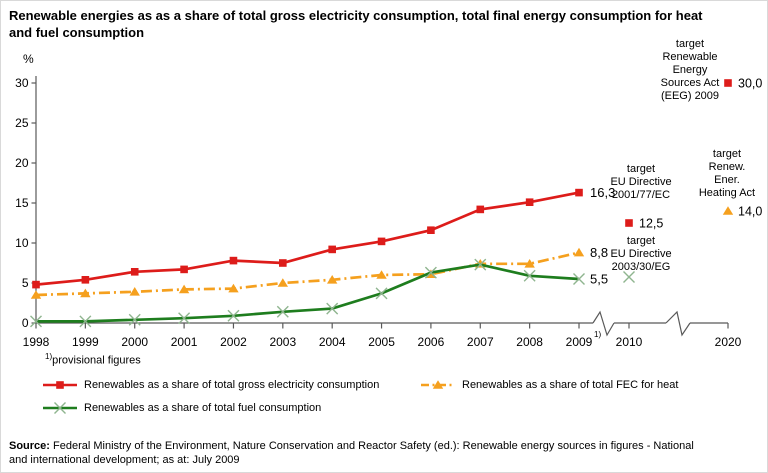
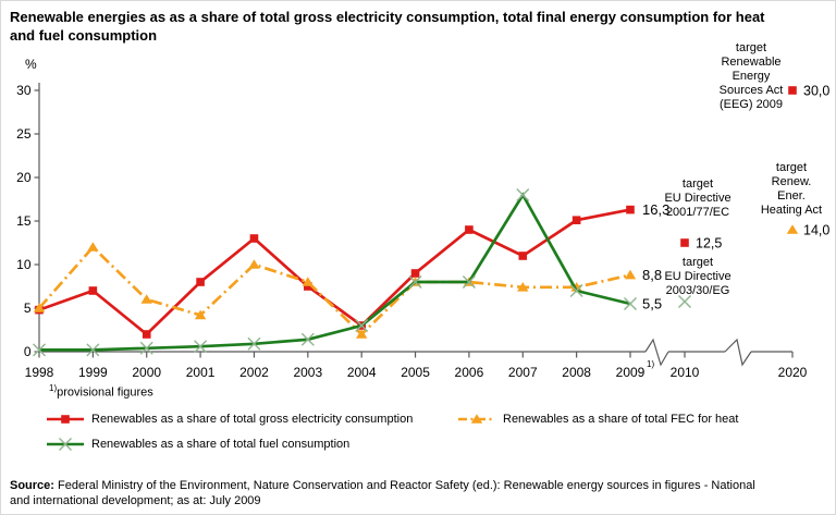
Renewables as a share of total FEC for heat/1998: 4 -> 5
Renewables as a share of total gross electricity consumption/1999: 5 -> 7
Renewables as a share of total FEC for heat/1999: 4 -> 12
Renewables as a share of total gross electricity consumption/2000: 6 -> 2
Renewables as a share of total FEC for heat/2000: 4 -> 6
Renewables as a share of total gross electricity consumption/2001: 7 -> 8
Renewables as a share of total gross electricity consumption/2002: 8 -> 13
Renewables as a share of total FEC for heat/2002: 4 -> 10
Renewables as a share of total FEC for heat/2003: 5 -> 8
Renewables as a share of total gross electricity consumption/2004: 9 -> 3
Renewables as a share of total FEC for heat/2004: 5 -> 2
Renewables as a share of total fuel consumption/2004: 2 -> 3
Renewables as a share of total gross electricity consumption/2005: 10 -> 9
Renewables as a share of total FEC for heat/2005: 6 -> 8
Renewables as a share of total fuel consumption/2005: 4 -> 8
Renewables as a share of total gross electricity consumption/2006: 12 -> 14
Renewables as a share of total FEC for heat/2006: 6 -> 8
Renewables as a share of total fuel consumption/2006: 6 -> 8
Renewables as a share of total gross electricity consumption/2007: 14 -> 11
Renewables as a share of total fuel consumption/2007: 7 -> 18
Renewables as a share of total fuel consumption/2008: 6 -> 7
